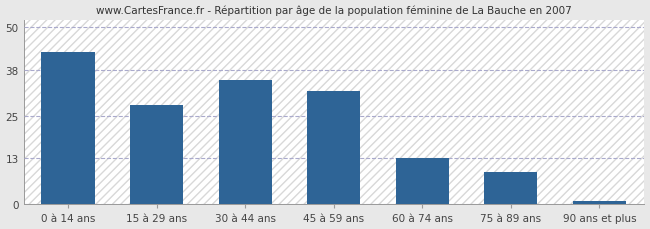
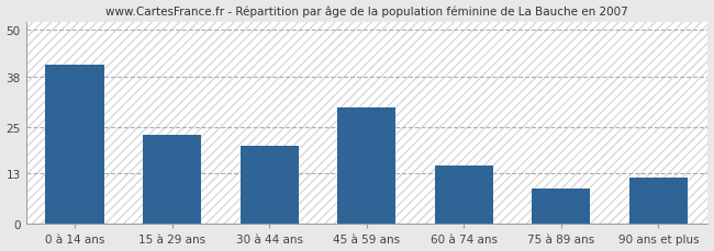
0 à 14 ans: 43 -> 41
15 à 29 ans: 28 -> 23
30 à 44 ans: 35 -> 20
45 à 59 ans: 32 -> 30
60 à 74 ans: 13 -> 15
90 ans et plus: 1 -> 12
